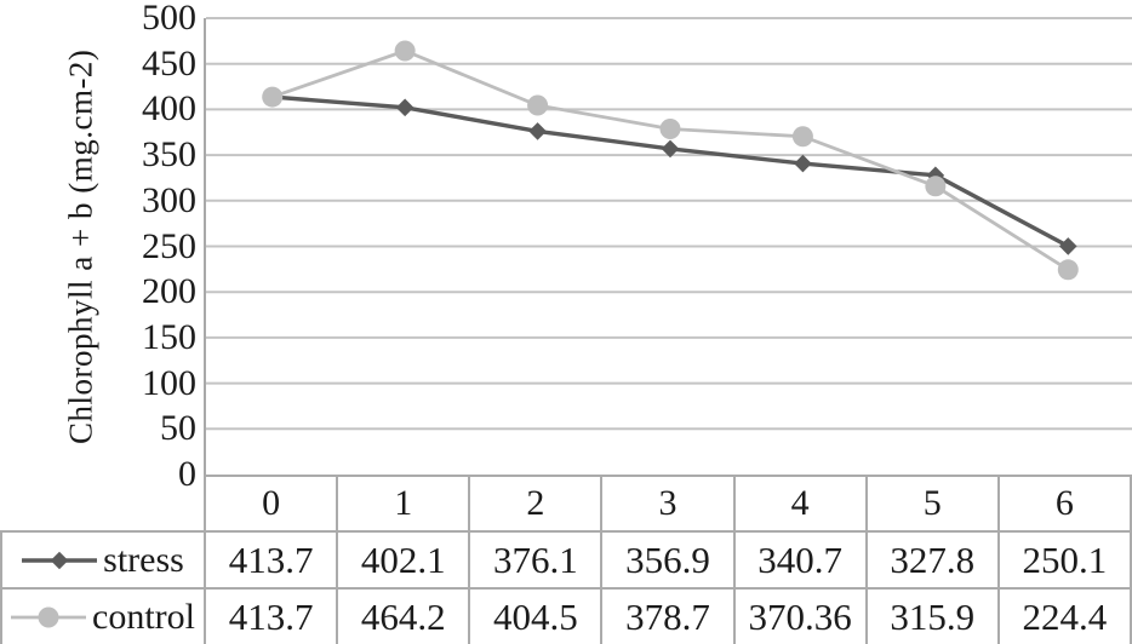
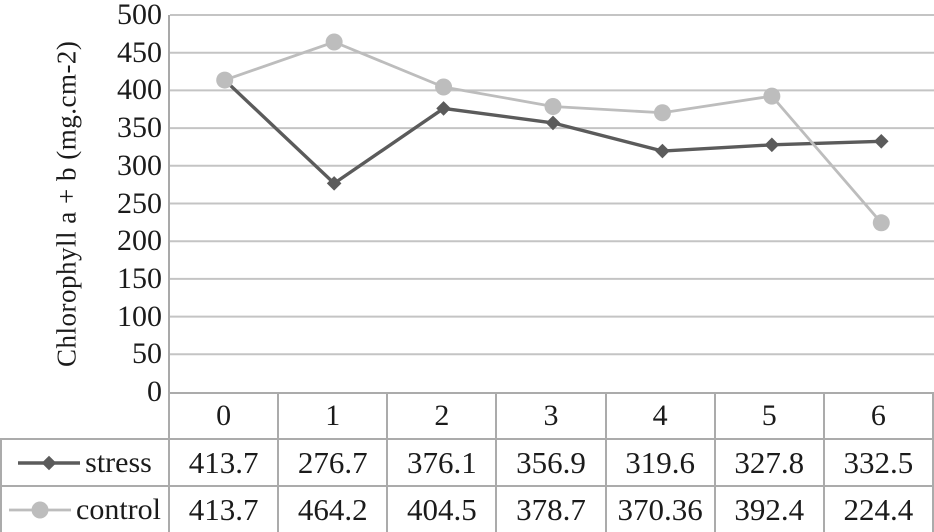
stress/1: 402.1 -> 276.7
stress/4: 340.7 -> 319.6
control/5: 315.9 -> 392.4
stress/6: 250.1 -> 332.5
